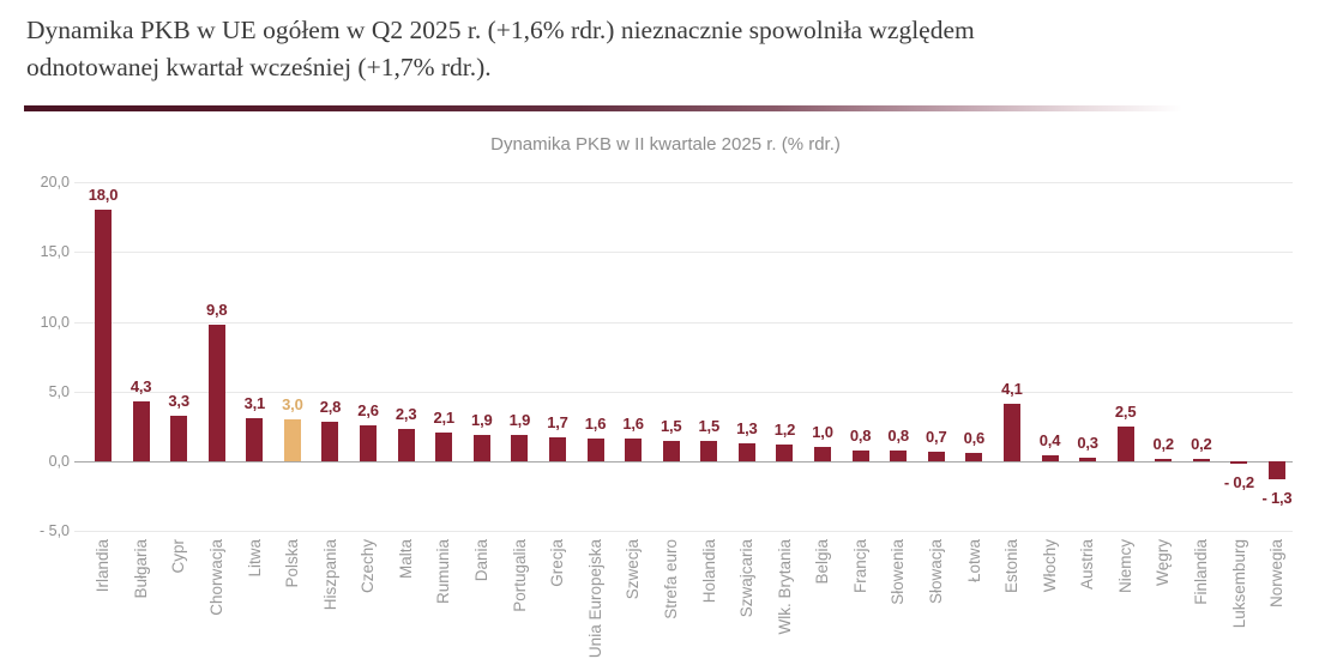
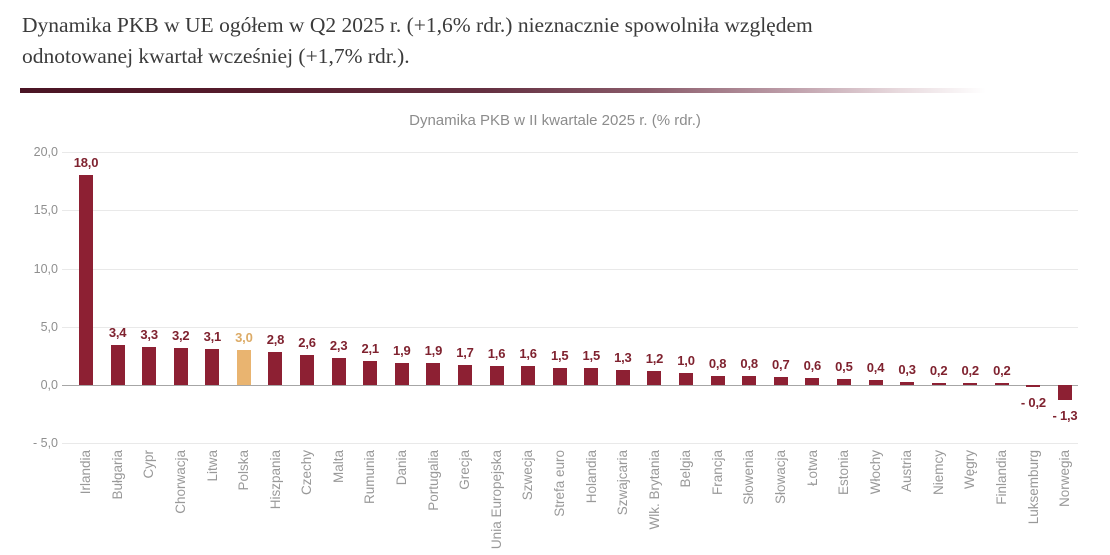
Bułgaria: 4,3 -> 3,4
Chorwacja: 9,8 -> 3,2
Estonia: 4,1 -> 0,5
Niemcy: 2,5 -> 0,2
